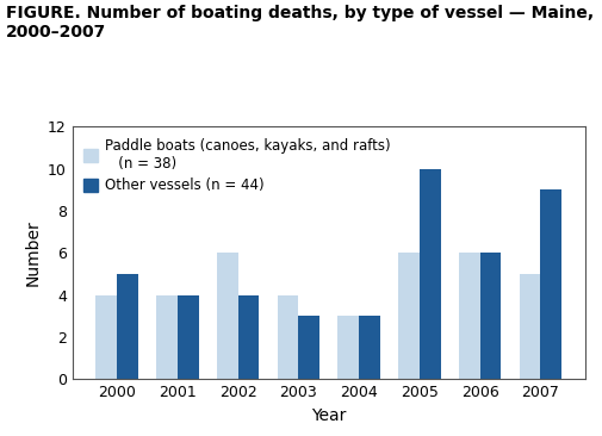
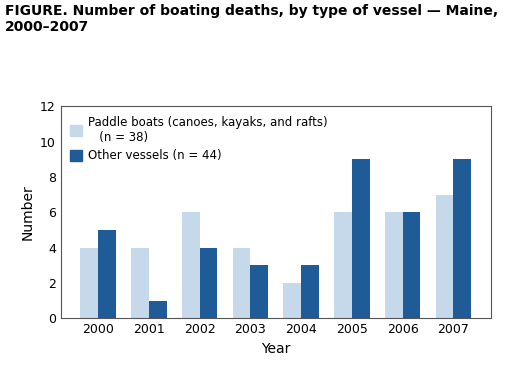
Other vessels (n = 44)/2001: 4 -> 1
Paddle boats (canoes, kayaks, and rafts) (n = 38)/2004: 3 -> 2
Other vessels (n = 44)/2005: 10 -> 9
Paddle boats (canoes, kayaks, and rafts) (n = 38)/2007: 5 -> 7
